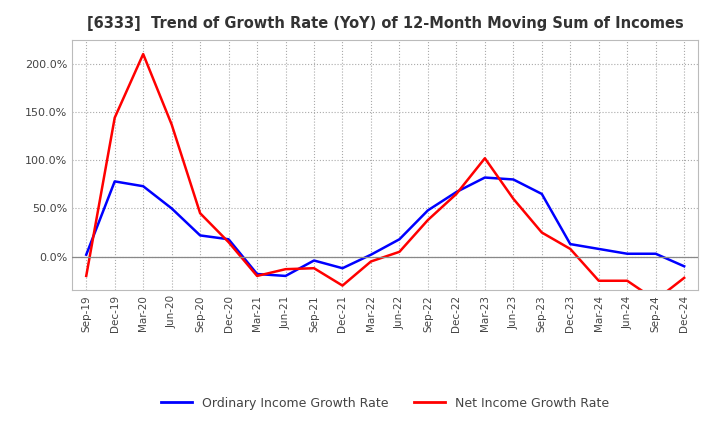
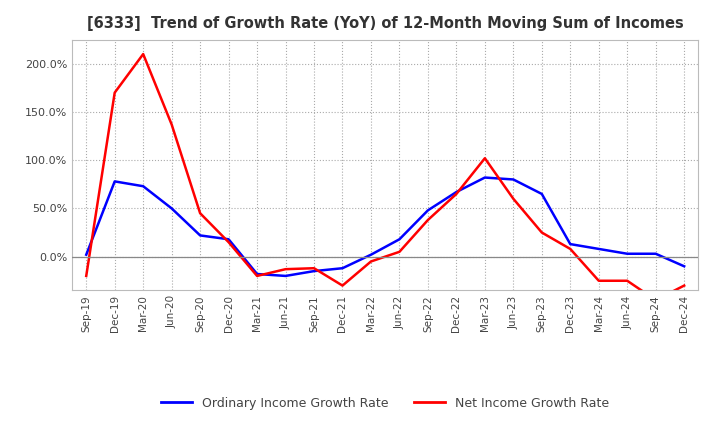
Net Income Growth Rate/Dec-19: 144% -> 170%
Ordinary Income Growth Rate/Sep-21: -4% -> -15%
Net Income Growth Rate/Dec-24: -22% -> -30%
